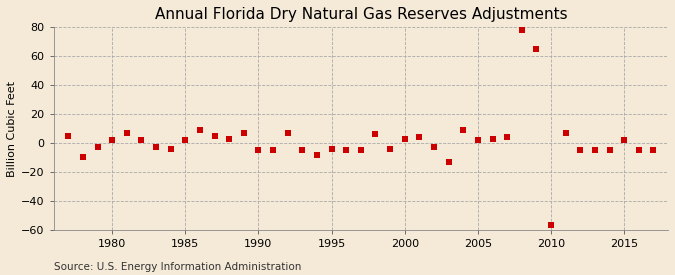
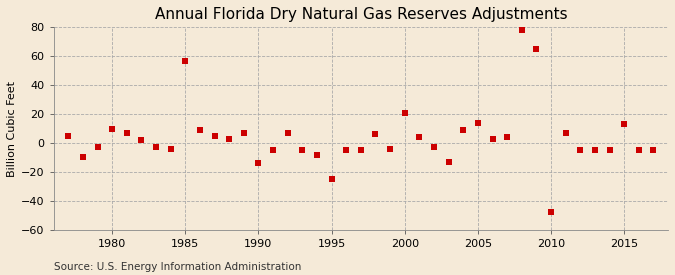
1980: 2 -> 10
1985: 2 -> 57
1990: -5 -> -14
1995: -4 -> -25
2000: 3 -> 21
2005: 2 -> 14
2010: -57 -> -48
2015: 2 -> 13
